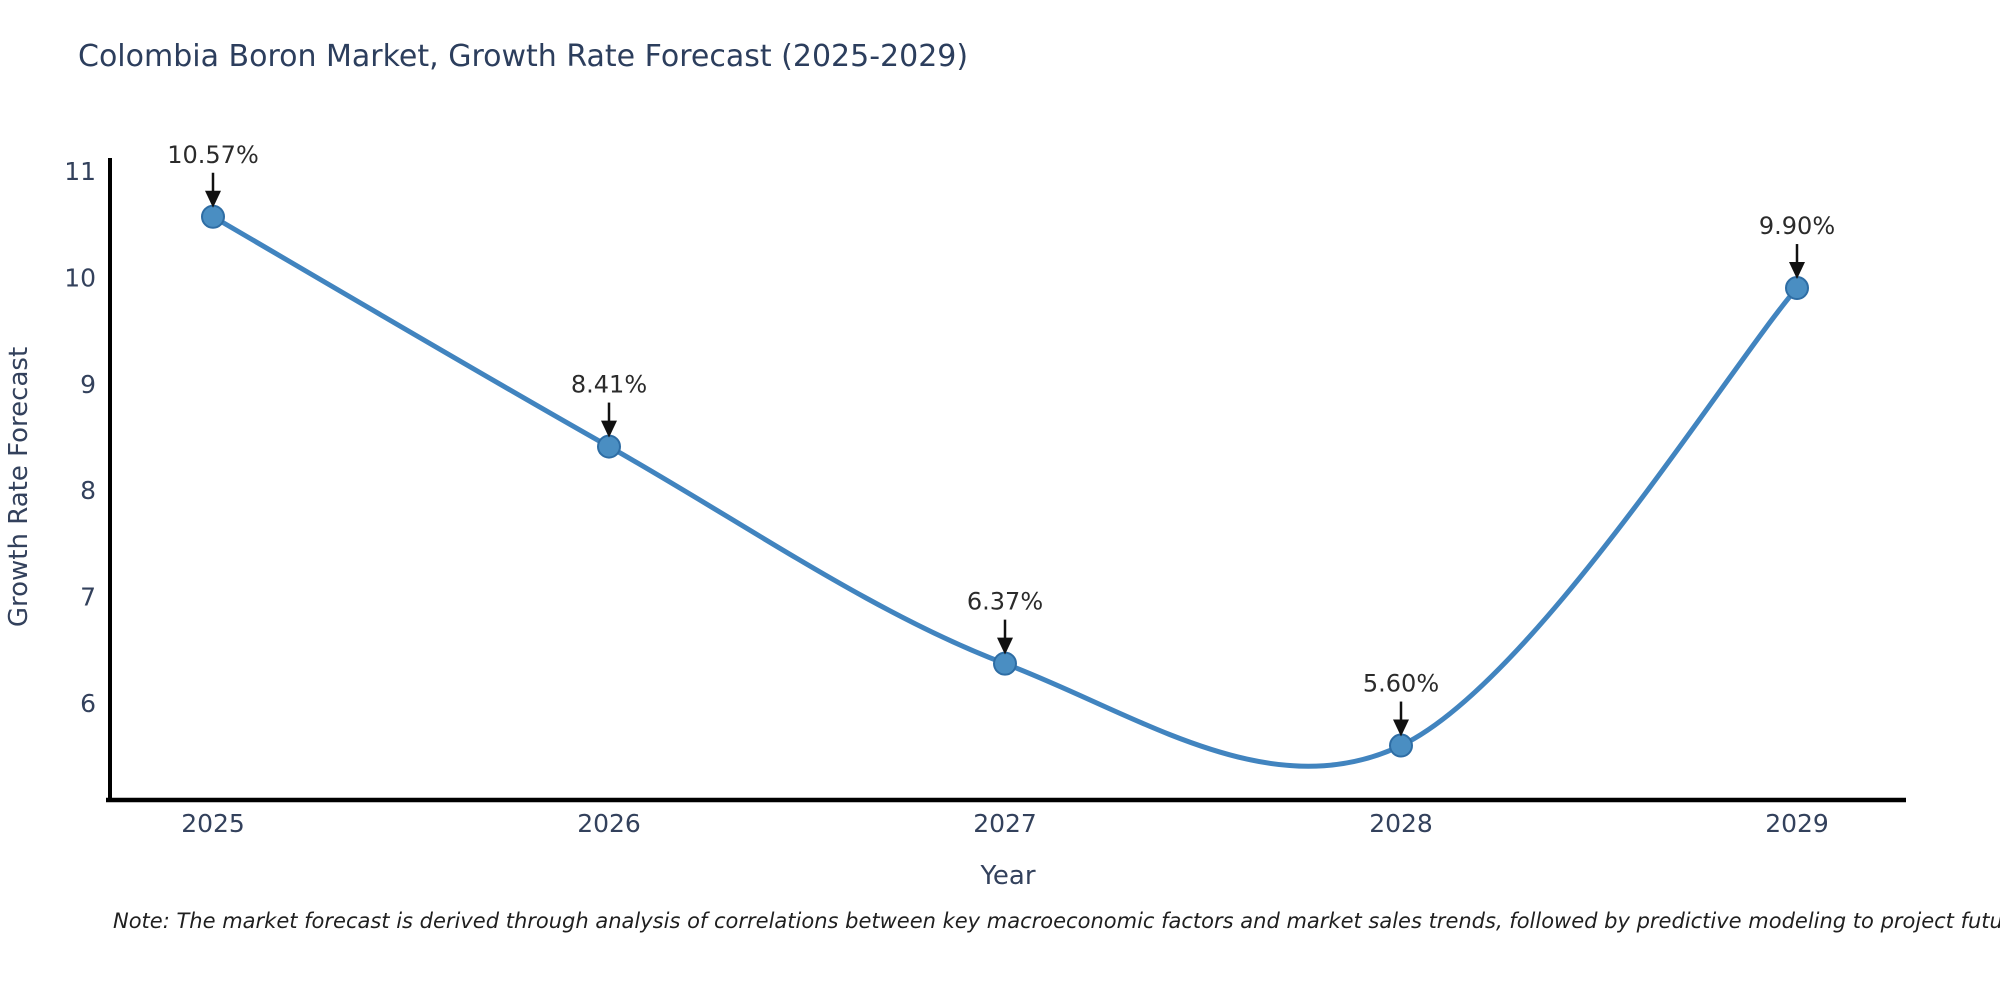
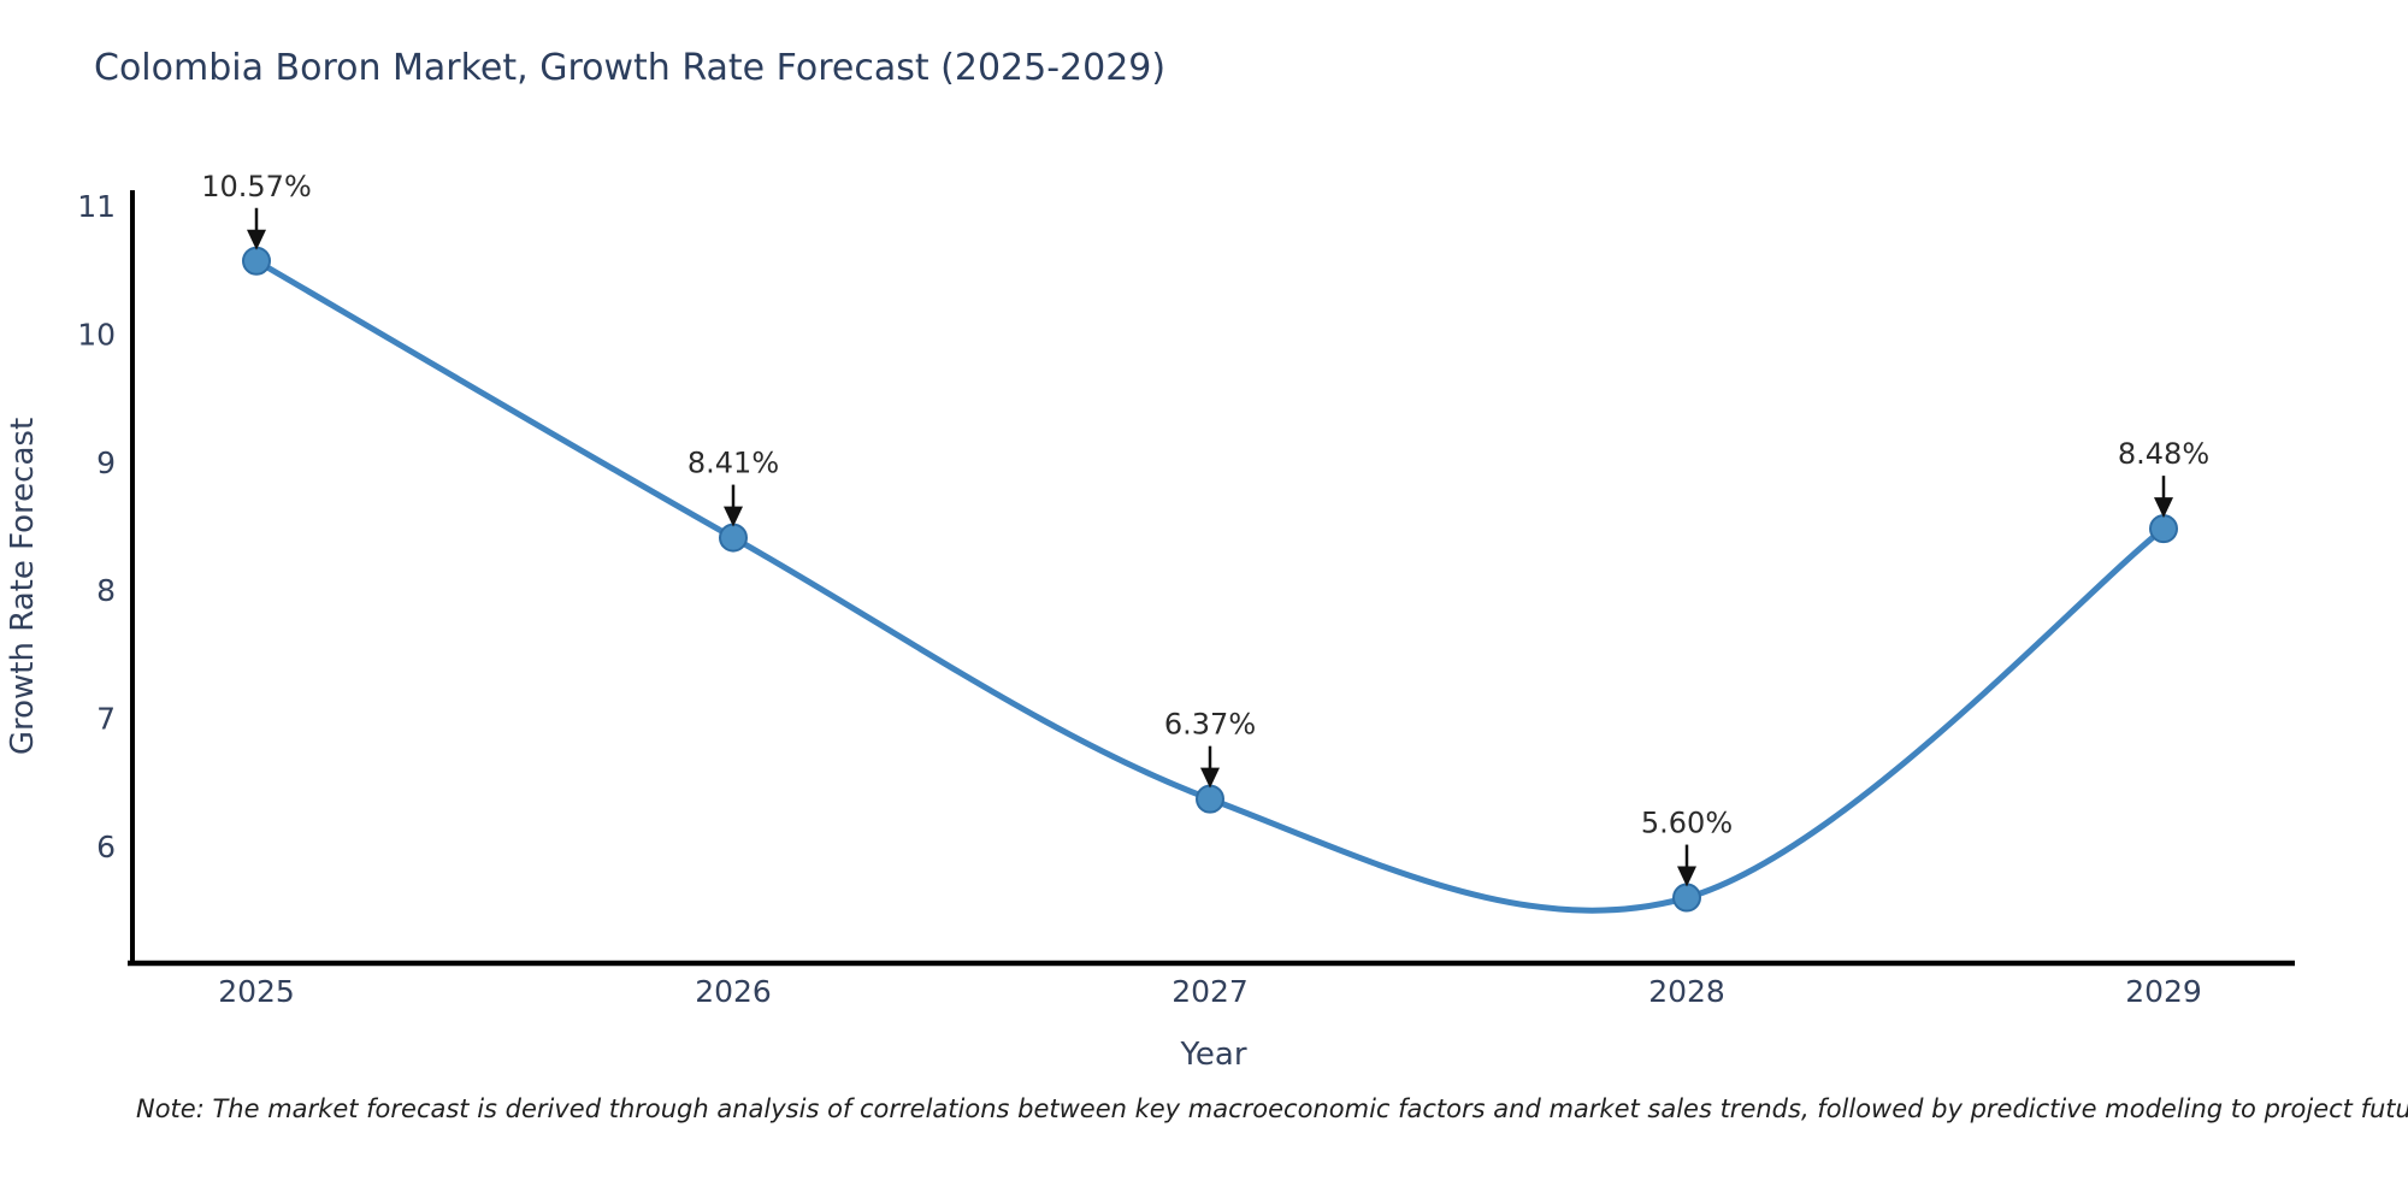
2029: 9.90% -> 8.48%
